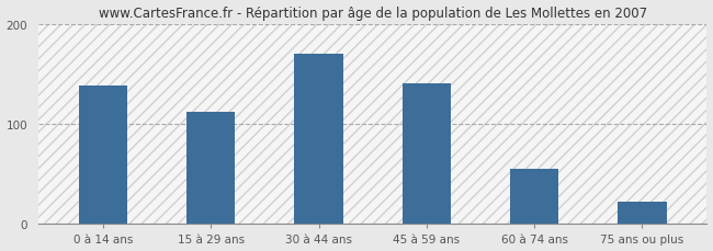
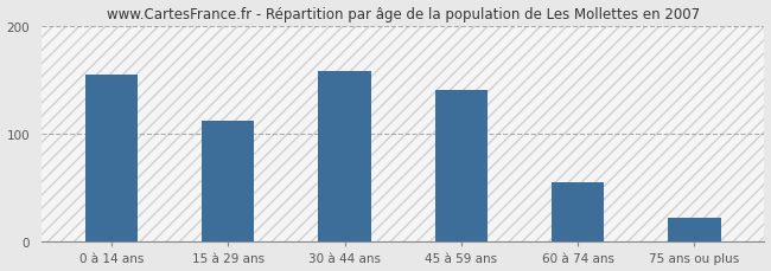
0 à 14 ans: 138 -> 155
30 à 44 ans: 170 -> 158
